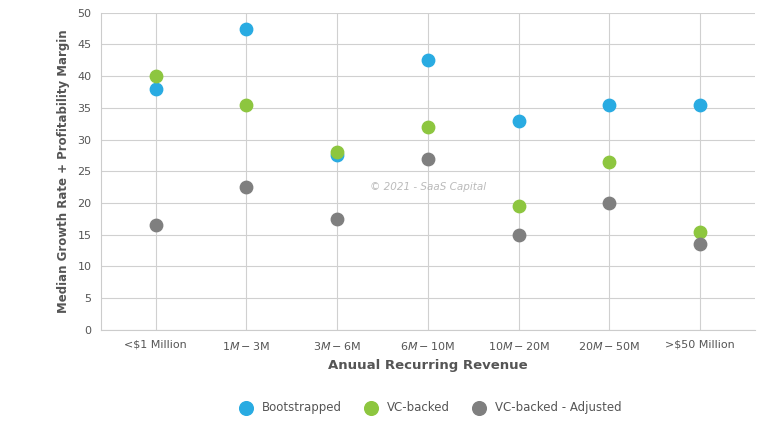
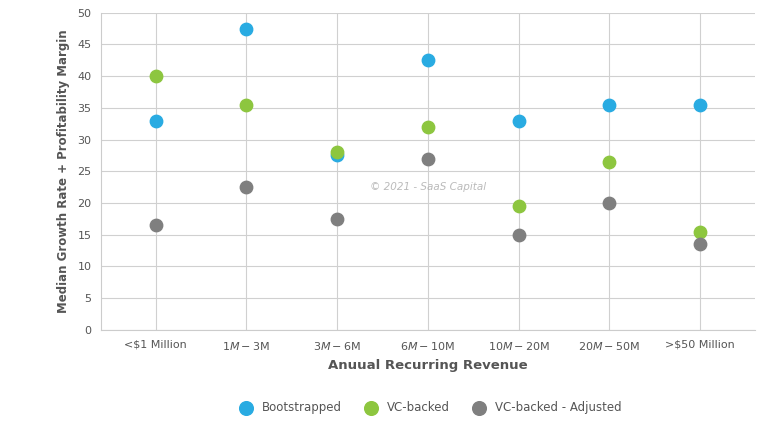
Bootstrapped/<$1 Million: 38.0 -> 33.0
